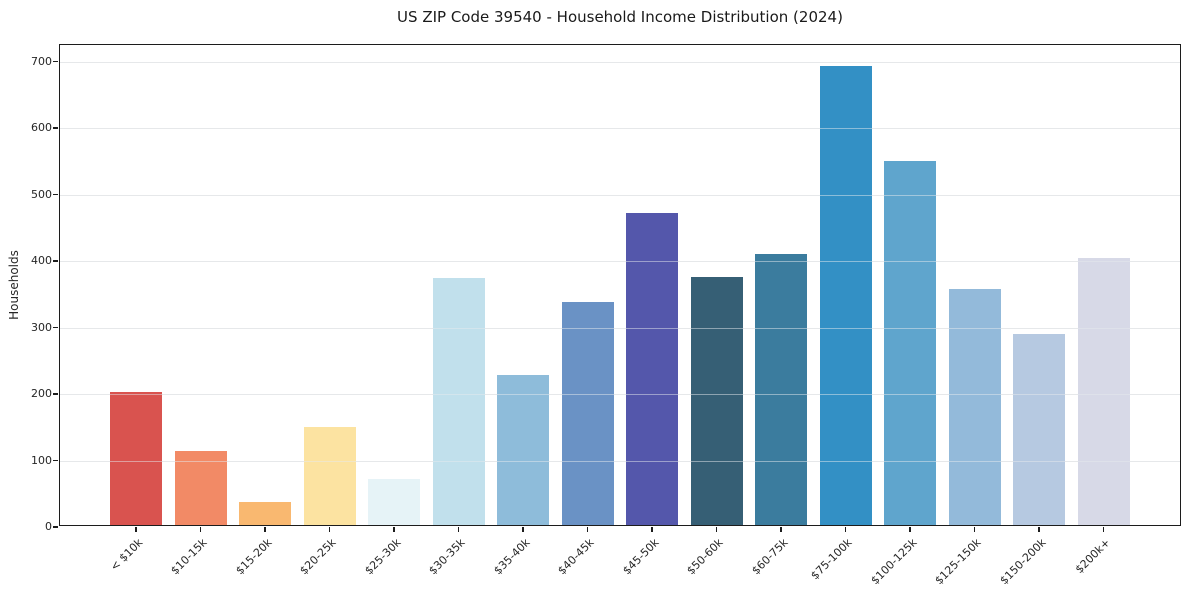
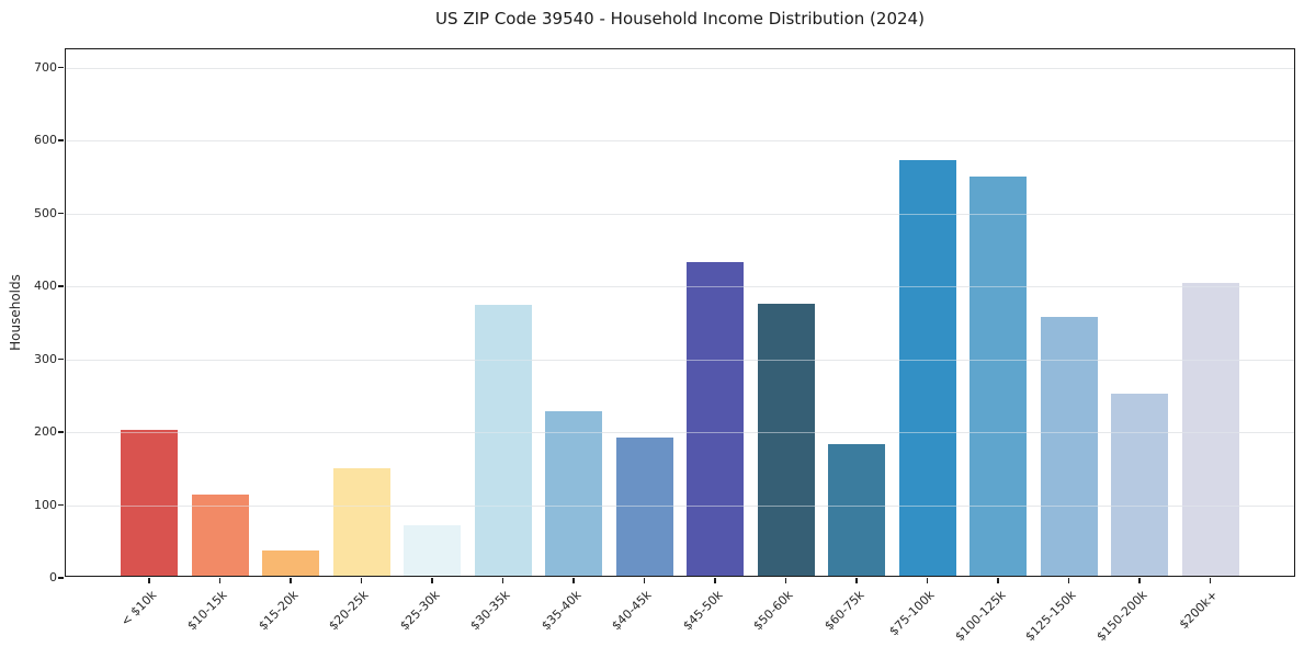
$40-45k: 340 -> 190
$45-50k: 470 -> 430
$60-75k: 410 -> 180
$75-100k: 690 -> 570
$150-200k: 290 -> 250
